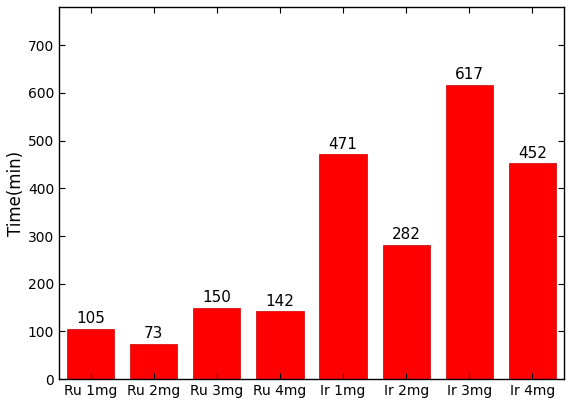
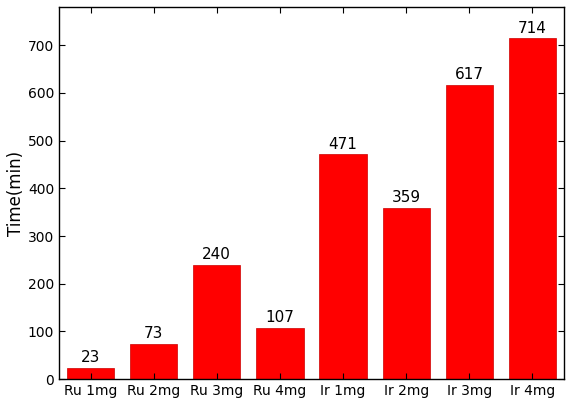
Ru 1mg: 105 -> 23
Ru 3mg: 150 -> 240
Ru 4mg: 142 -> 107
Ir 2mg: 282 -> 359
Ir 4mg: 452 -> 714
